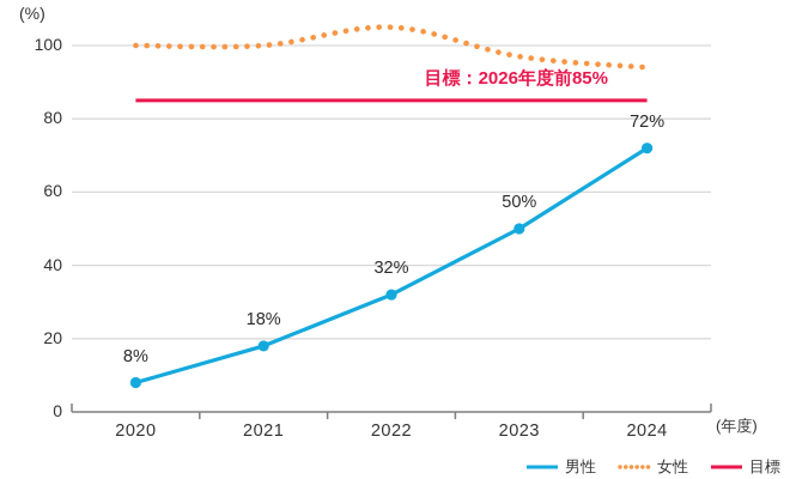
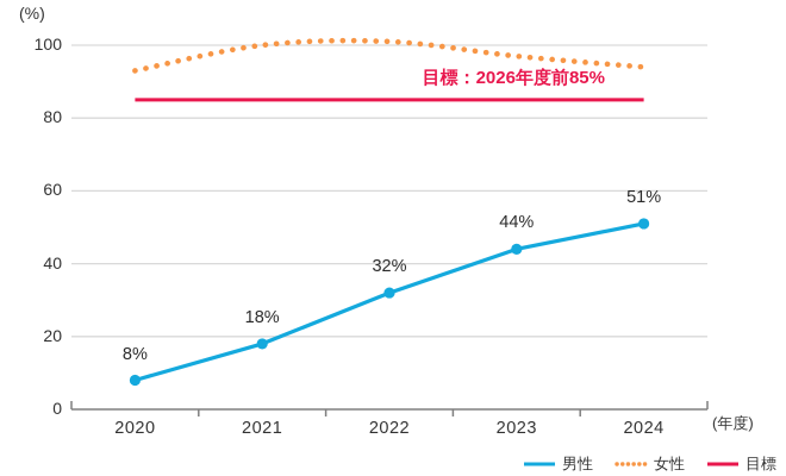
女性/2020: 100 -> 93
女性/2022: 105 -> 101
男性/2023: 50% -> 44%
男性/2024: 72% -> 51%
